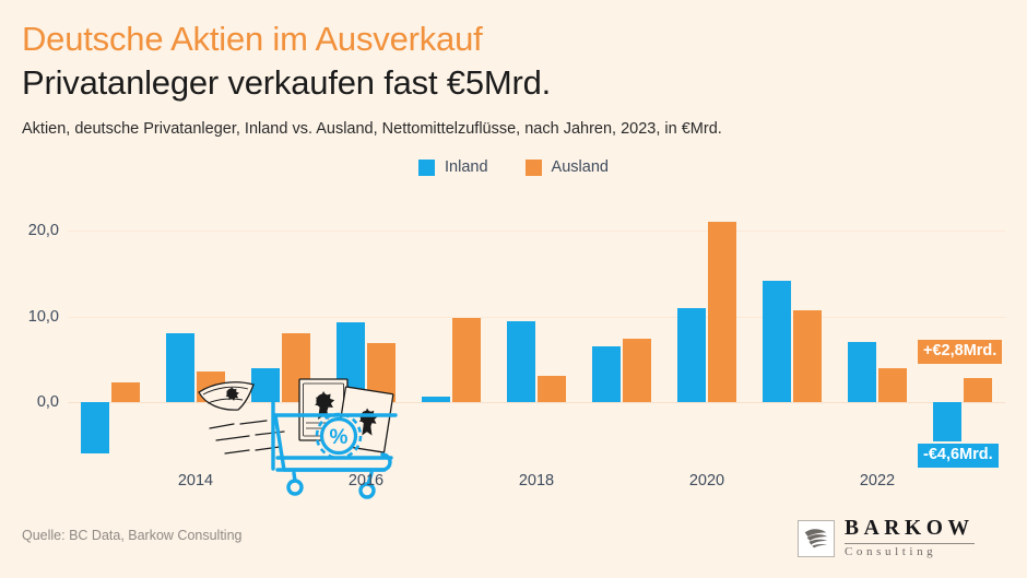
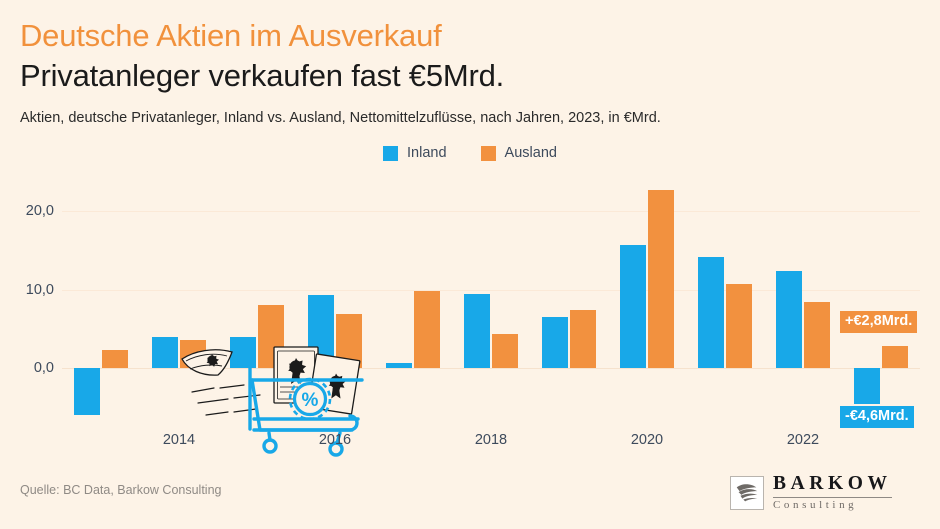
Inland/2014: 8 -> 4
Ausland/2018: 3 -> 4
Inland/2020: 11 -> 16
Ausland/2020: 21 -> 23
Inland/2022: 7 -> 12
Ausland/2022: 4 -> 8
